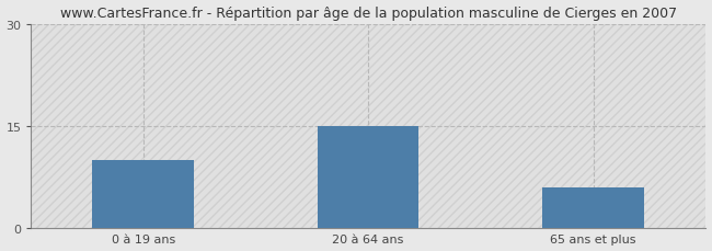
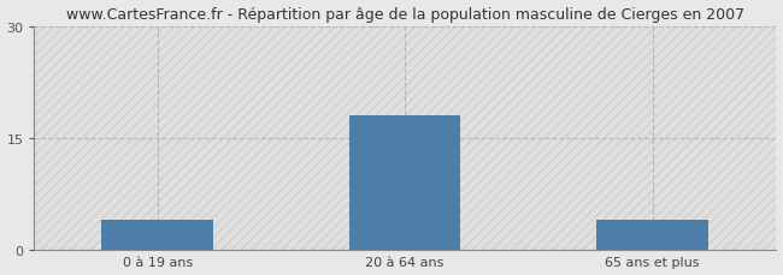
0 à 19 ans: 10 -> 4
20 à 64 ans: 15 -> 18
65 ans et plus: 6 -> 4
